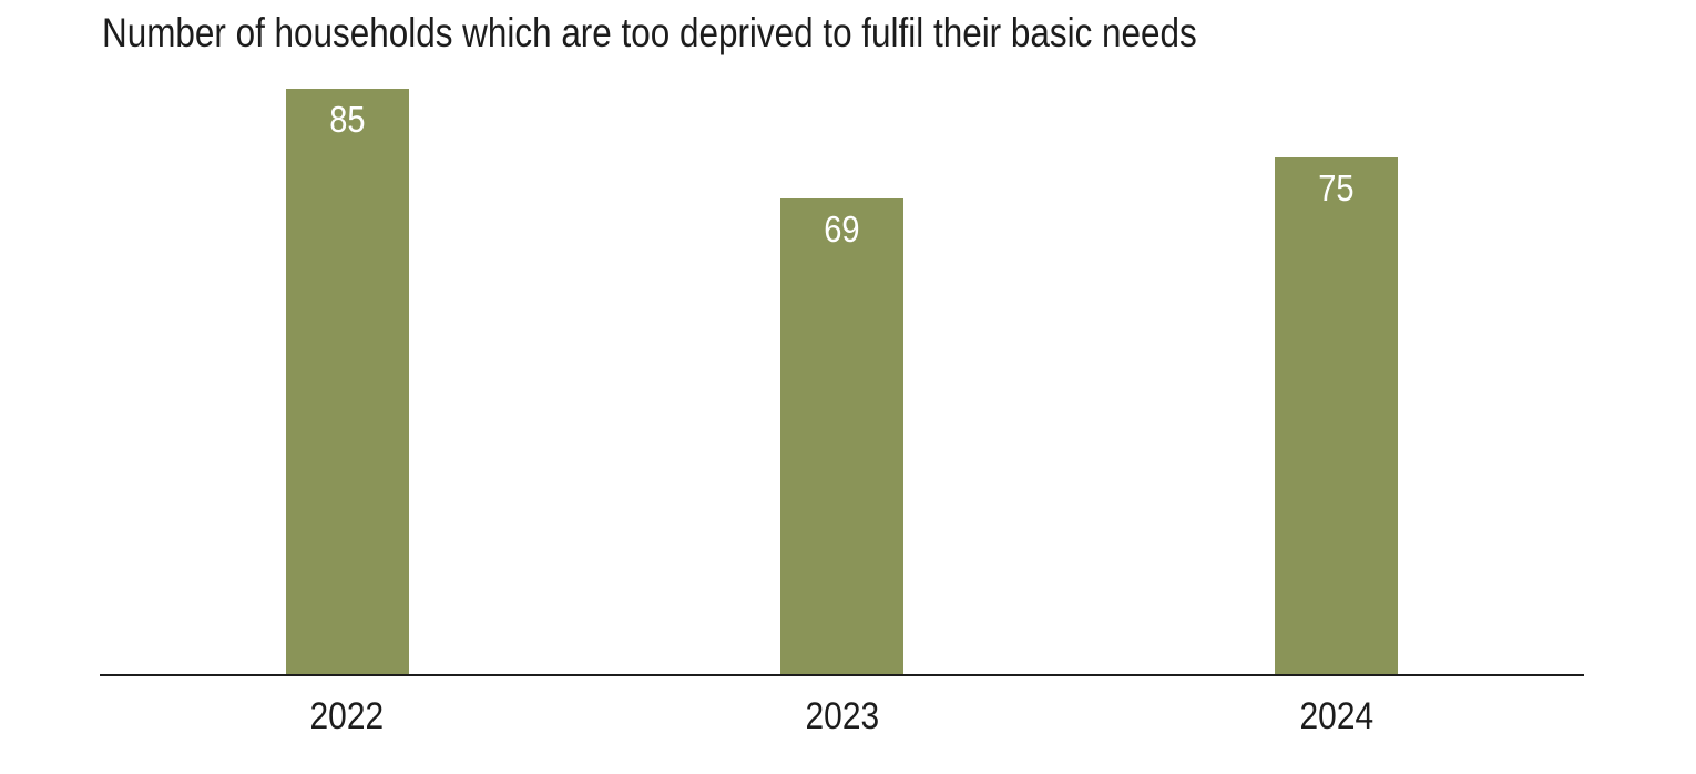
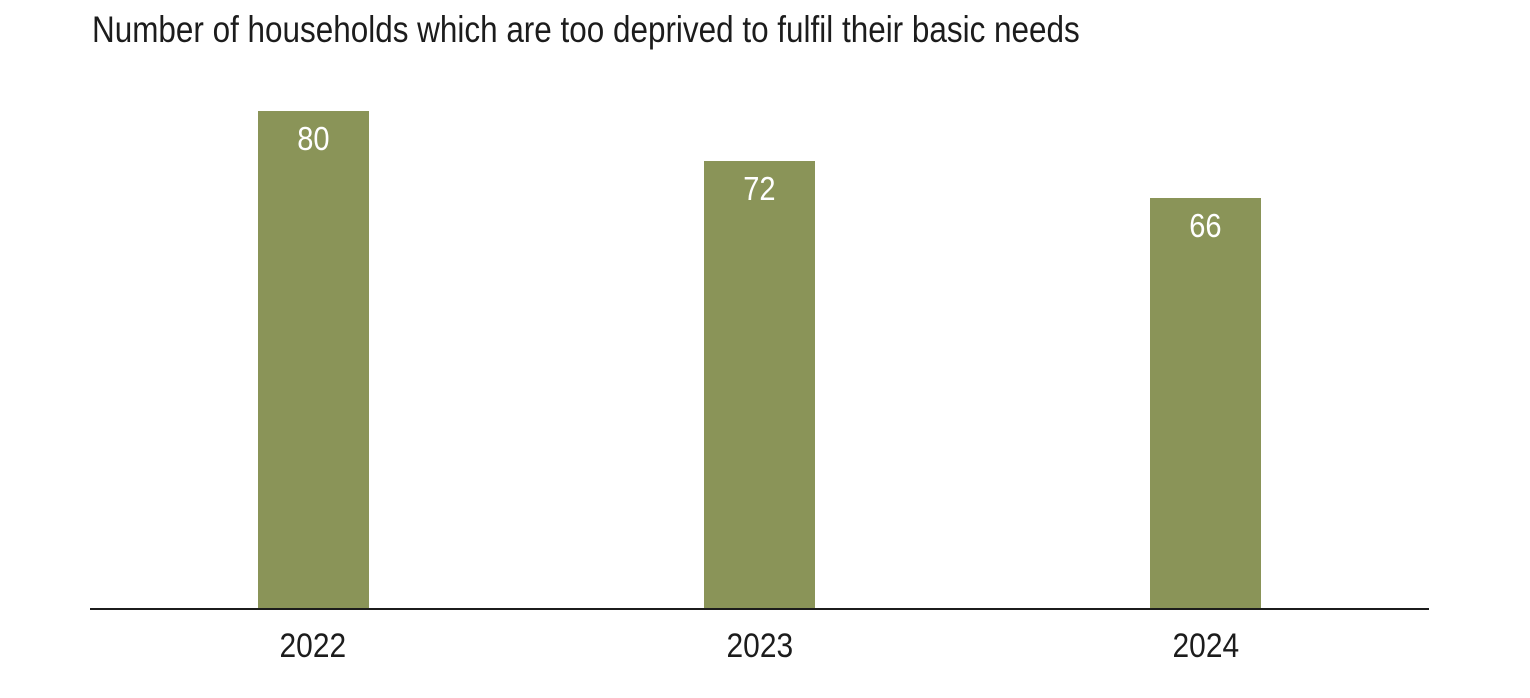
2022: 85 -> 80
2023: 69 -> 72
2024: 75 -> 66
